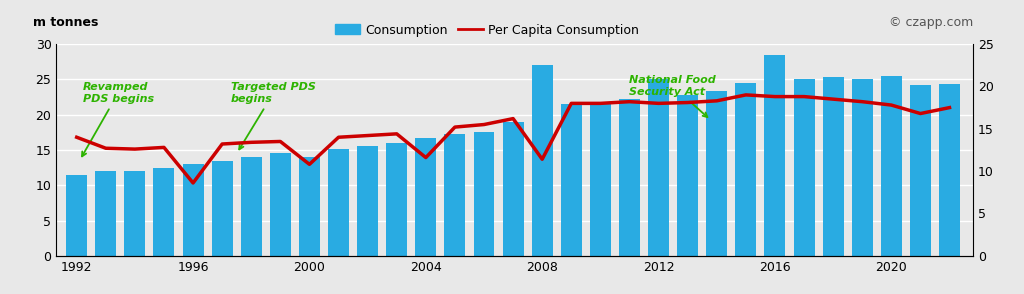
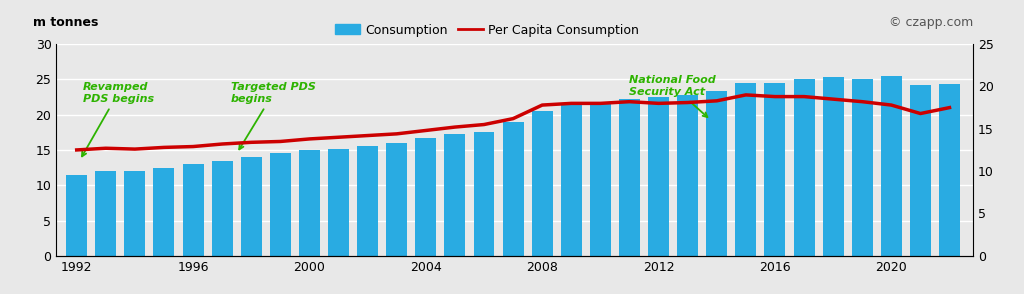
Per Capita Consumption/1992: 14.0 -> 12.5
Per Capita Consumption/1996: 8.6 -> 12.9
Consumption/2000: 14.0 -> 15.0
Per Capita Consumption/2000: 10.8 -> 13.8
Per Capita Consumption/2004: 11.6 -> 14.8
Consumption/2008: 27.0 -> 20.5
Per Capita Consumption/2008: 11.4 -> 17.8
Consumption/2012: 25.0 -> 22.5
Consumption/2016: 28.4 -> 24.5
